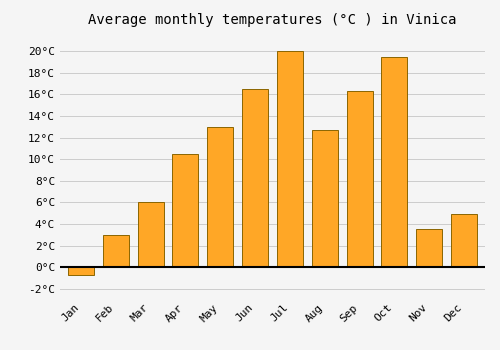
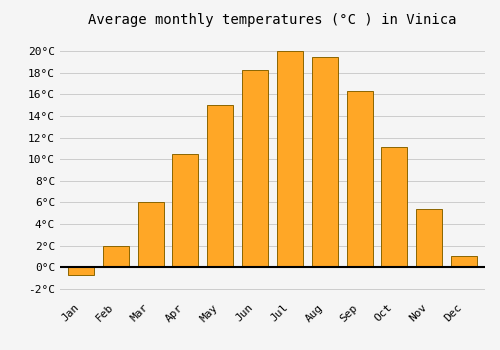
Feb: 3.0°C -> 2.0°C
May: 13.0°C -> 15.0°C
Jun: 16.5°C -> 18.3°C
Aug: 12.7°C -> 19.5°C
Oct: 19.5°C -> 11.1°C
Nov: 3.5°C -> 5.4°C
Dec: 4.9°C -> 1.0°C
